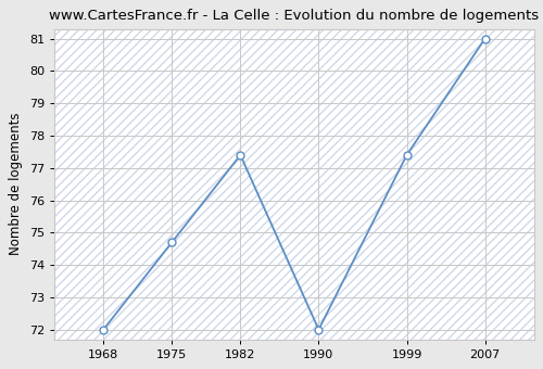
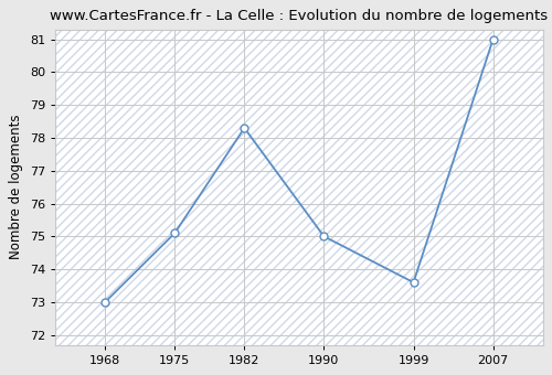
1968: 72.0 -> 73.0
1975: 74.7 -> 75.1
1982: 77.4 -> 78.3
1990: 72.0 -> 75.0
1999: 77.4 -> 73.6
